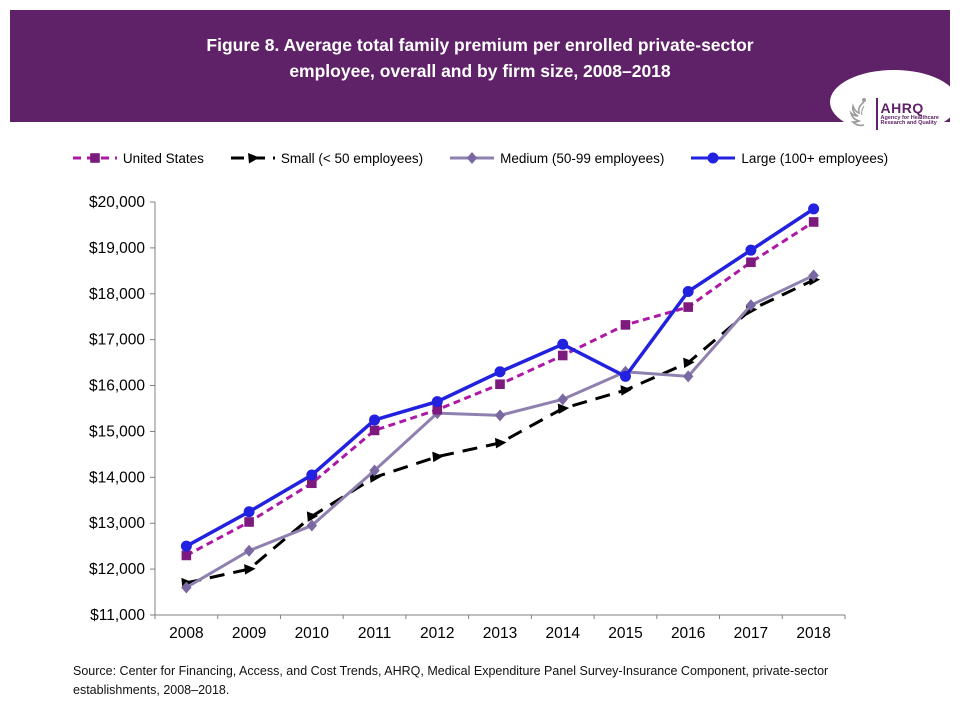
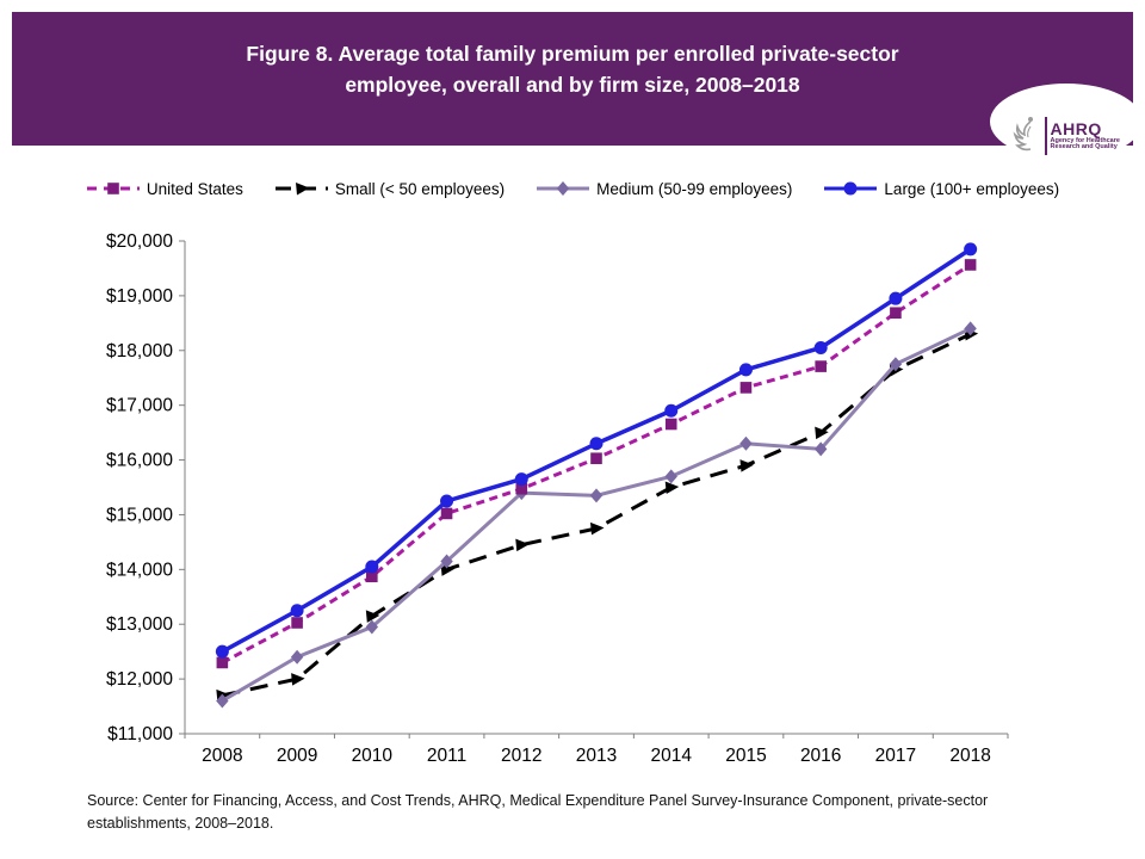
Large (100+ employees)/2015: $16200 -> $17600
